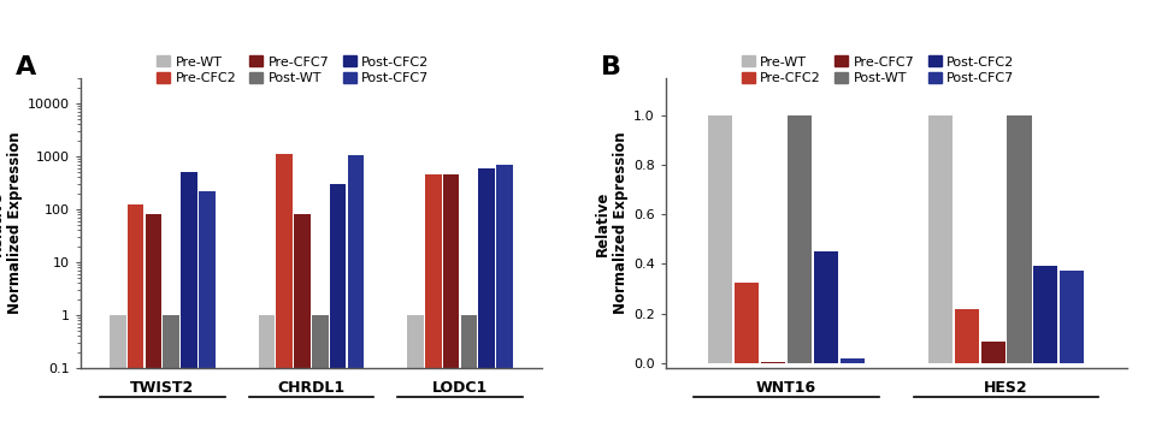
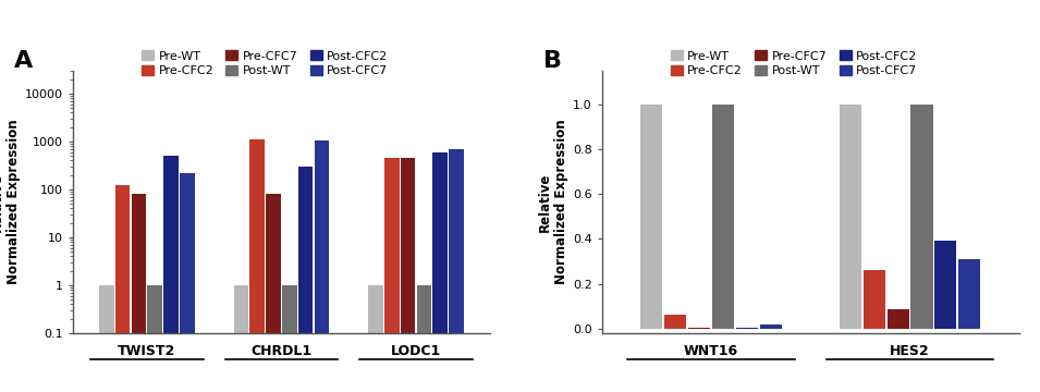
Pre-CFC2/WNT16: 0.325 -> 0.062
Post-CFC2/WNT16: 0.450 -> 0.006
Pre-CFC2/HES2: 0.220 -> 0.260
Post-CFC7/HES2: 0.375 -> 0.310
